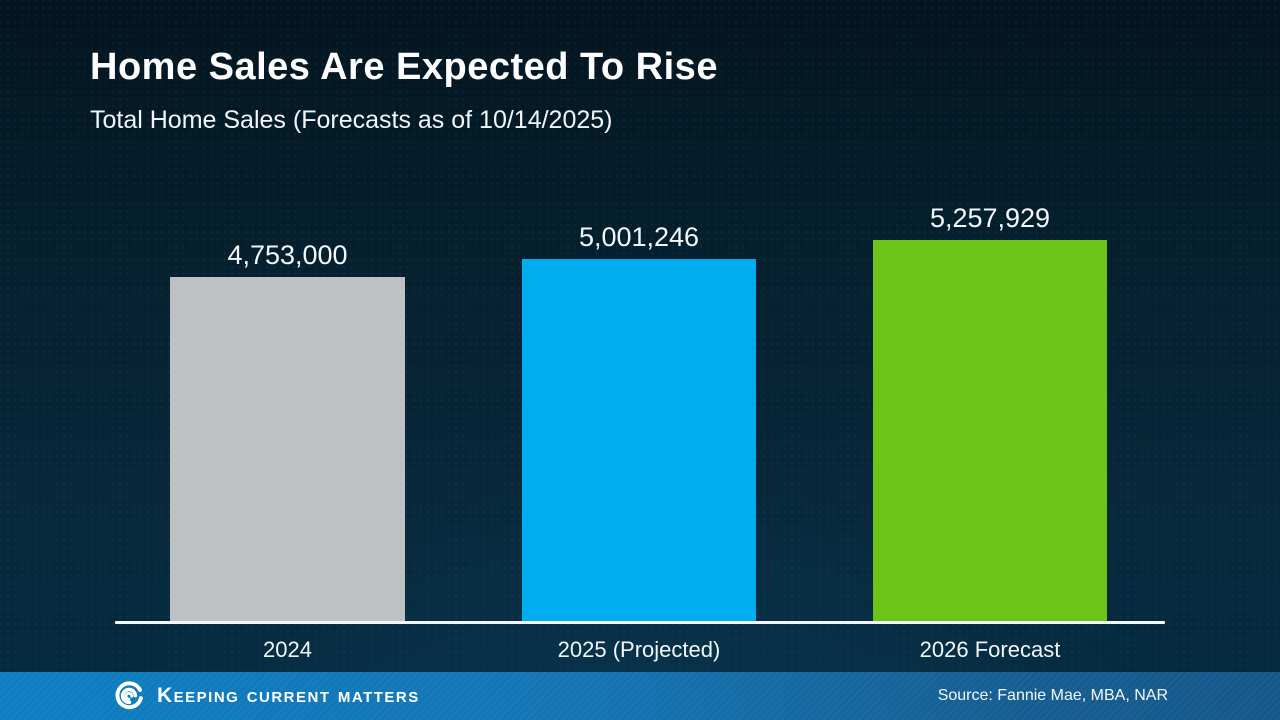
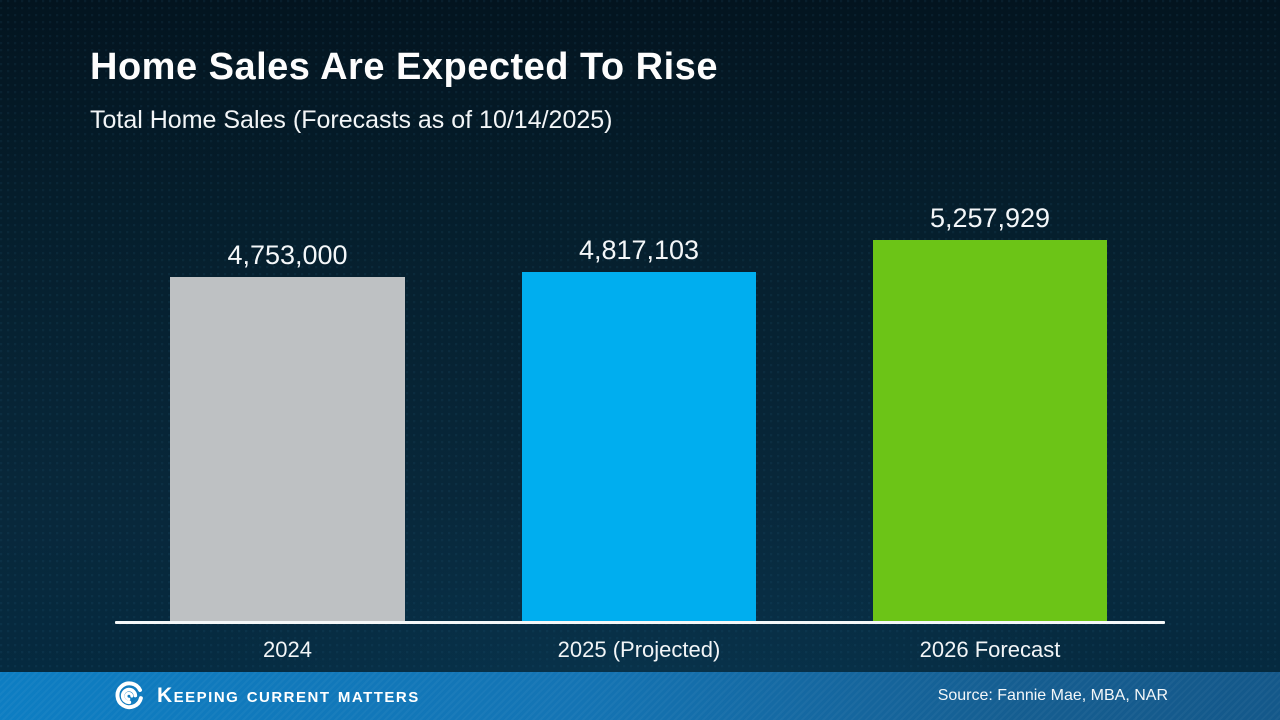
2025 (Projected): 5,001,246 -> 4,817,103
